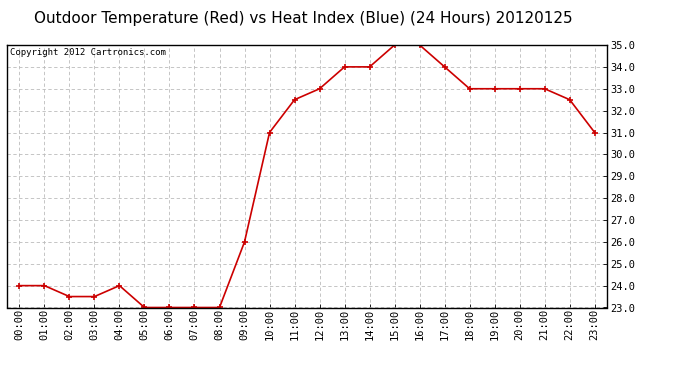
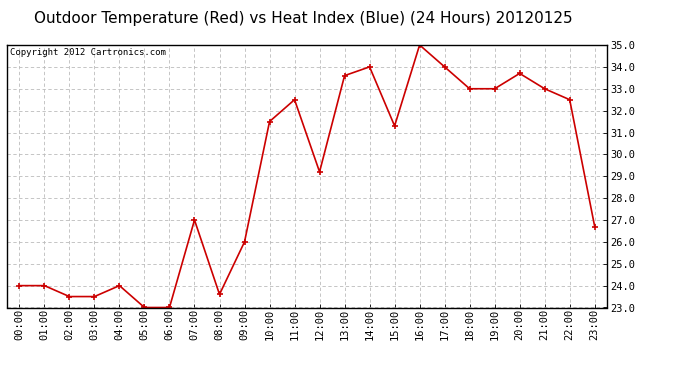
07:00: 23.0 -> 27.0
08:00: 23.0 -> 23.6
10:00: 31.0 -> 31.5
12:00: 33.0 -> 29.2
13:00: 34.0 -> 33.6
15:00: 35.0 -> 31.3
20:00: 33.0 -> 33.7
23:00: 31.0 -> 26.7
